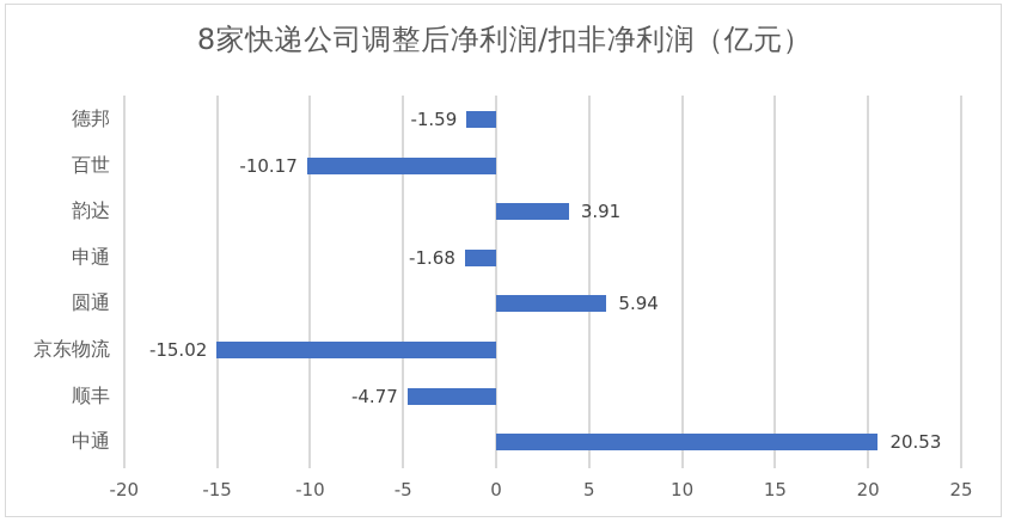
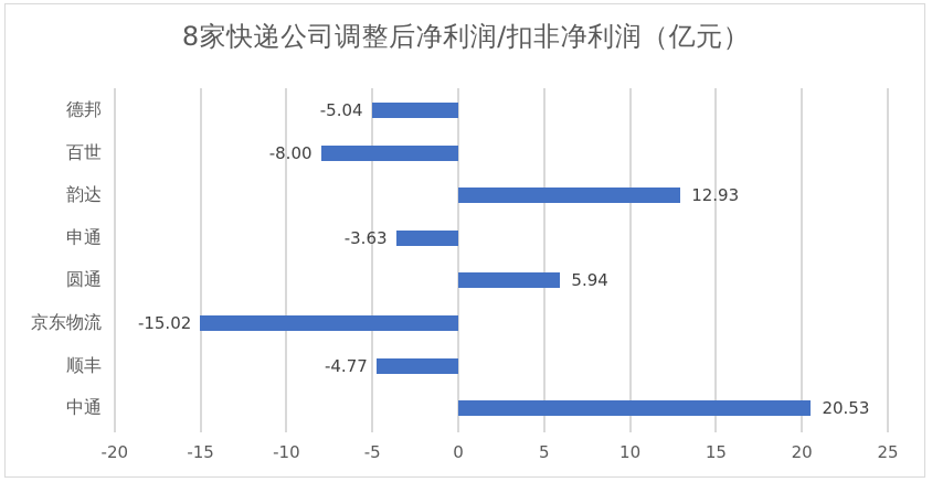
德邦: -1.59 -> -5.04
百世: -10.17 -> -8.00
韵达: 3.91 -> 12.93
申通: -1.68 -> -3.63
